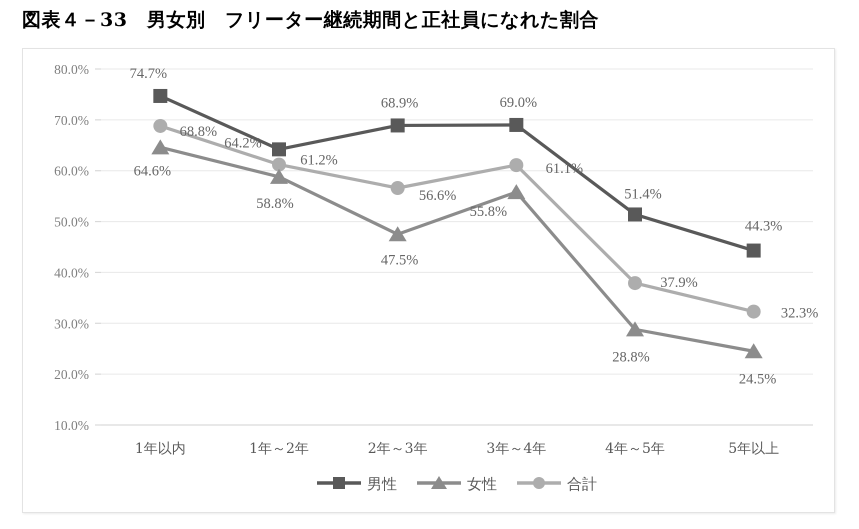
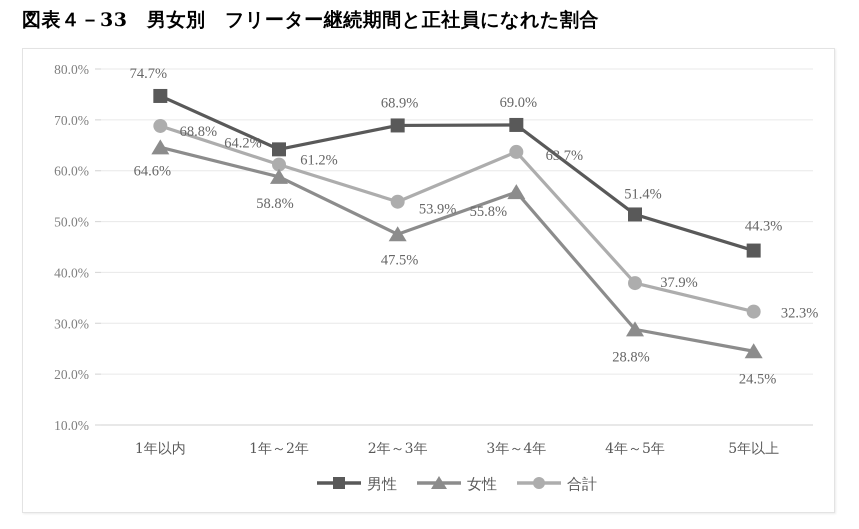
合計/2年～3年: 56.6% -> 53.9%
合計/3年～4年: 61.1% -> 63.7%
